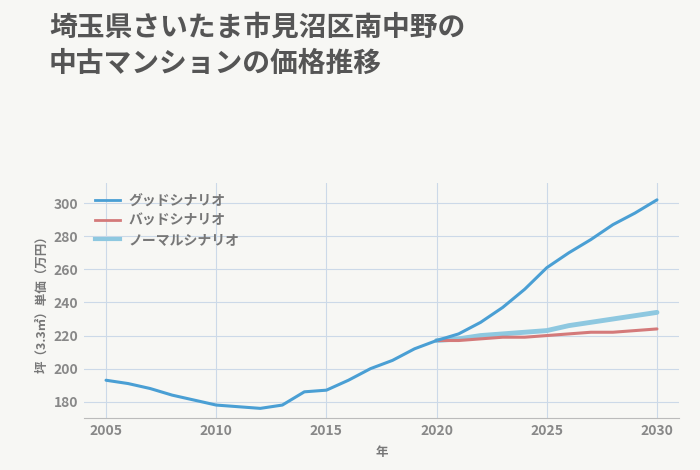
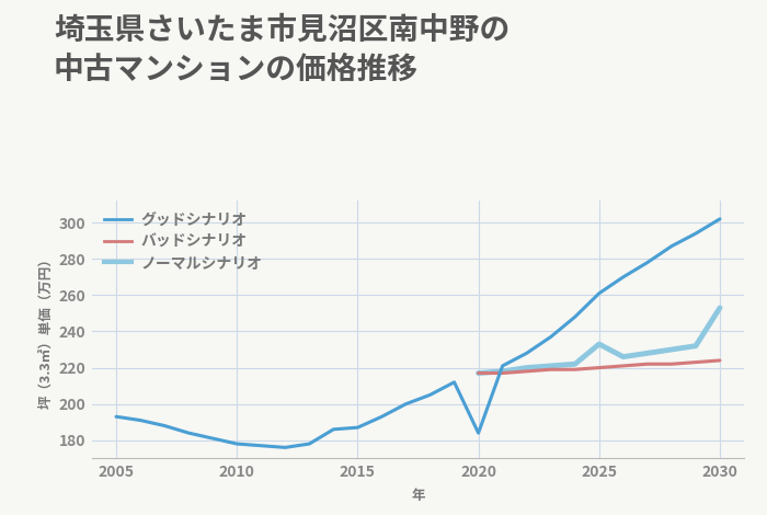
グッドシナリオ/2020: 217 -> 184
ノーマルシナリオ/2025: 223 -> 233
ノーマルシナリオ/2030: 234 -> 253
